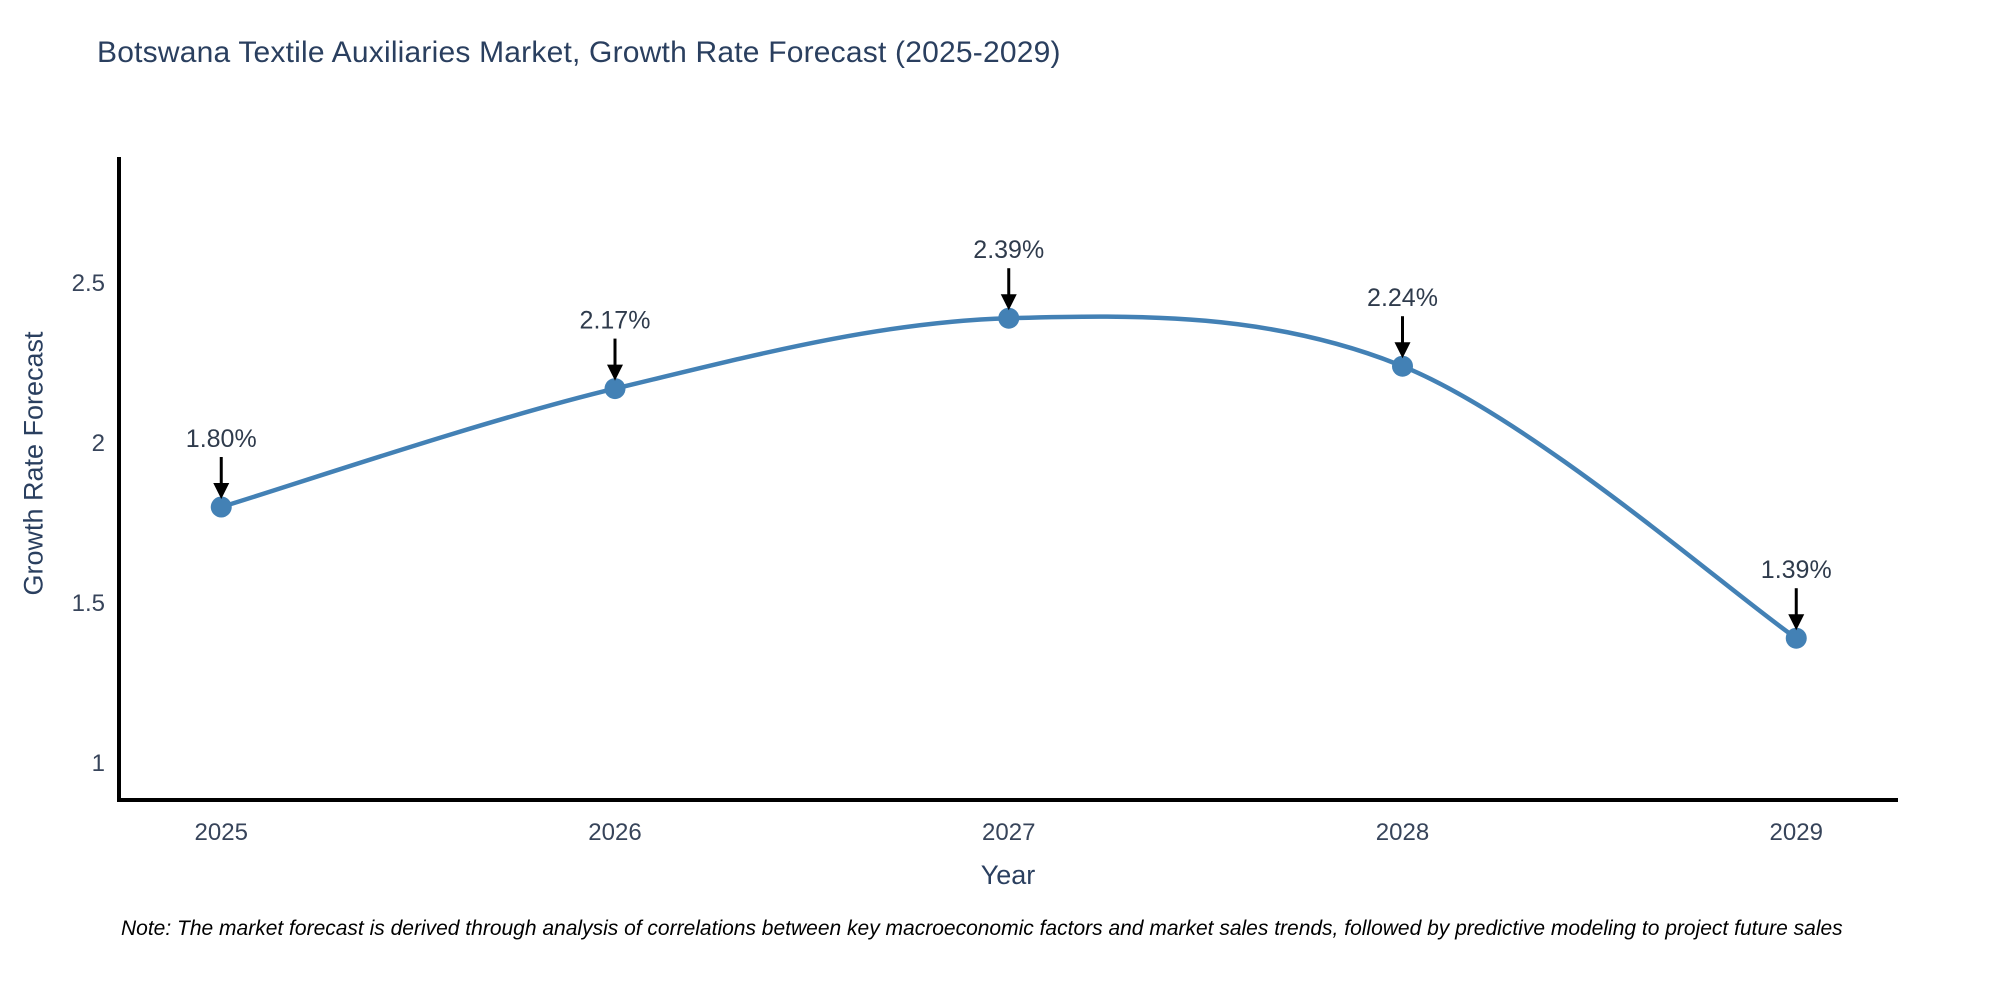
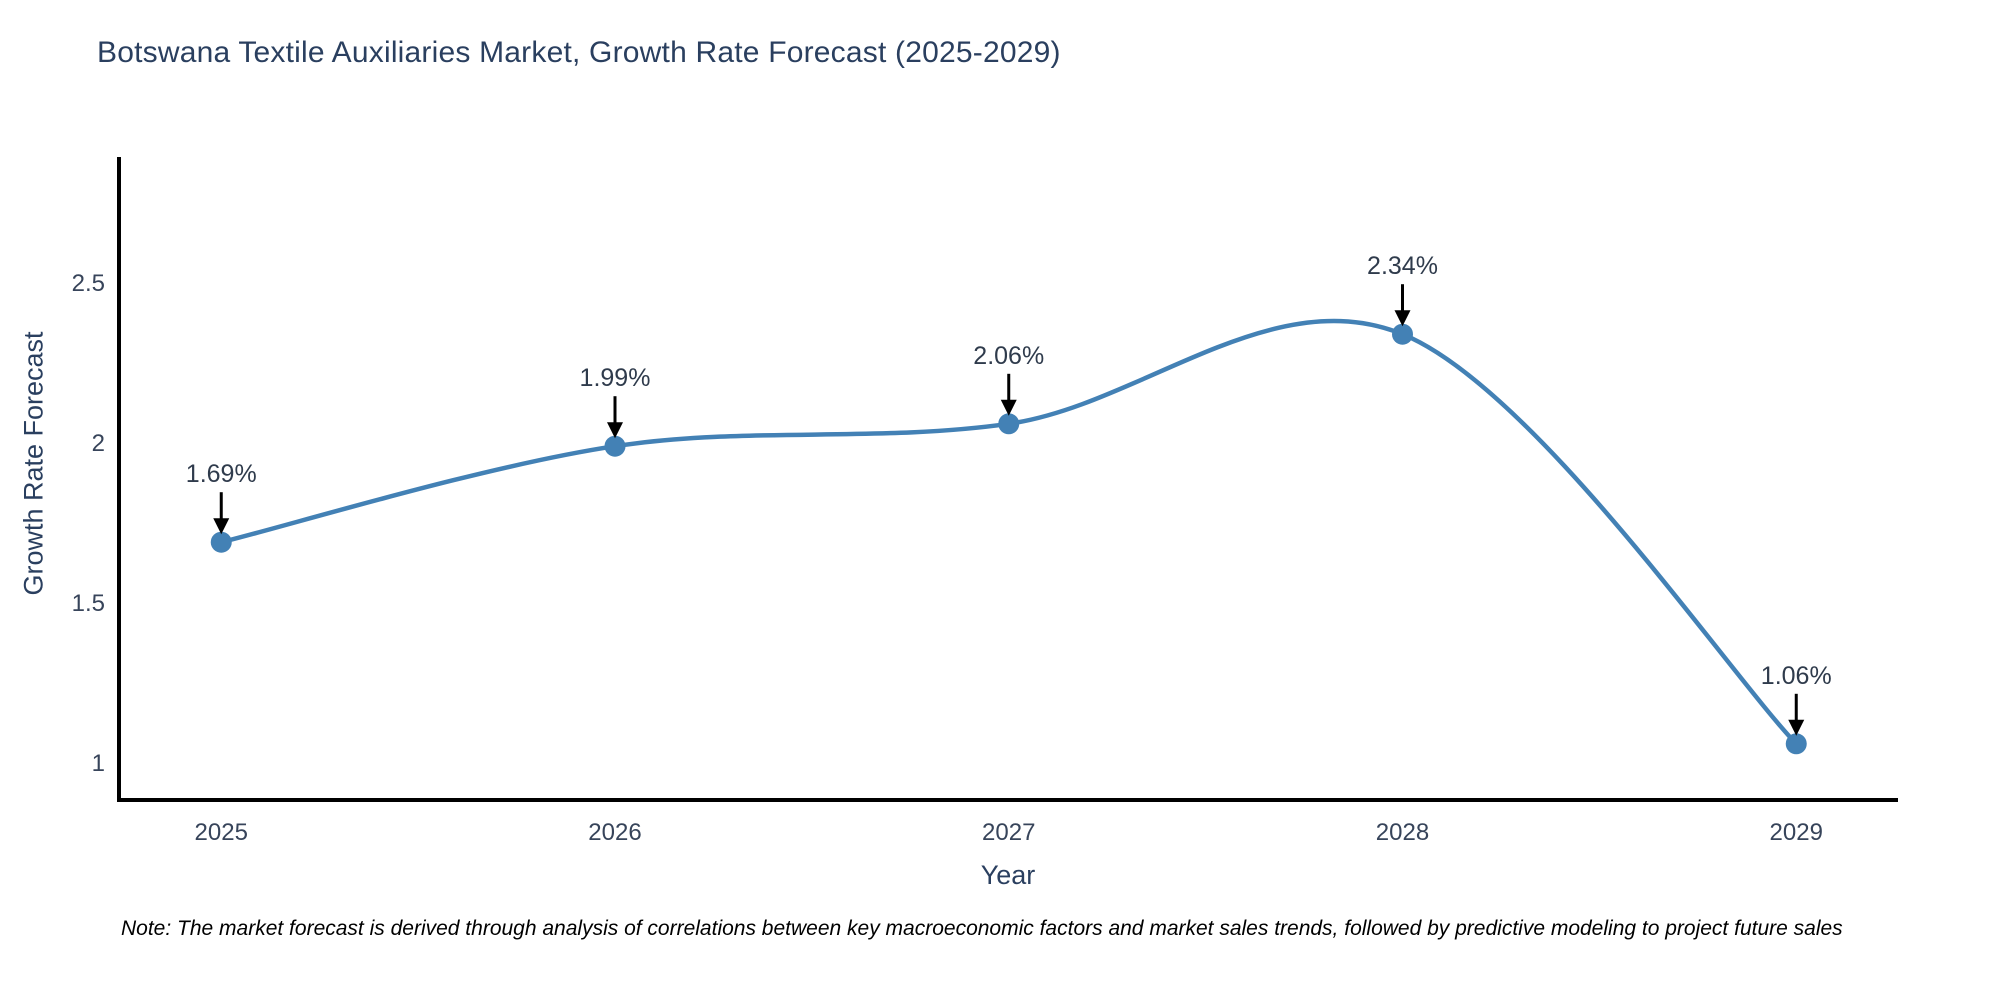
2025: 1.80% -> 1.69%
2026: 2.17% -> 1.99%
2027: 2.39% -> 2.06%
2028: 2.24% -> 2.34%
2029: 1.39% -> 1.06%
